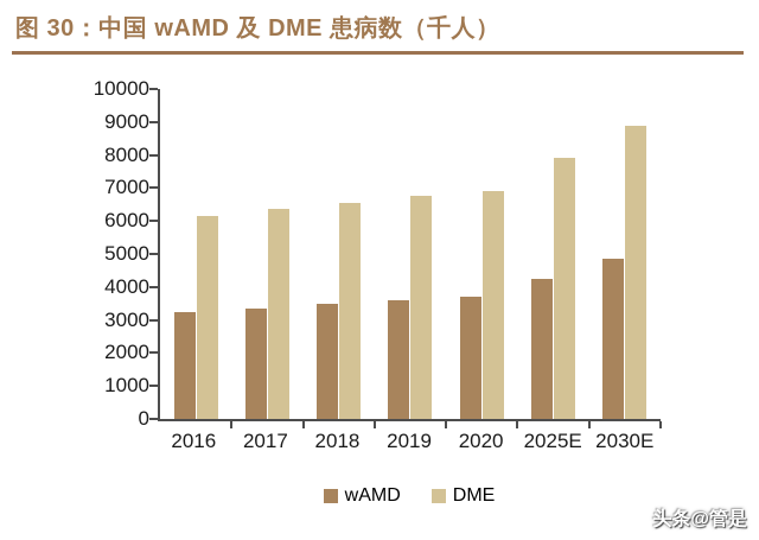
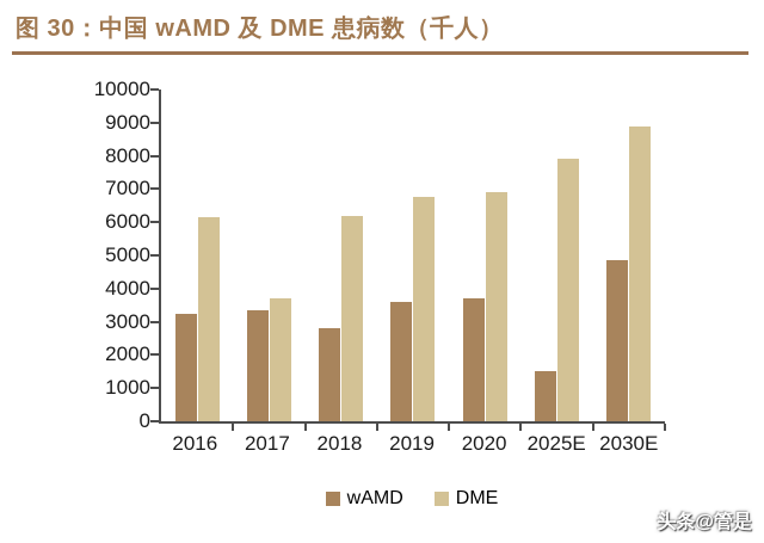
DME/2017: 6400 -> 3700
wAMD/2018: 3500 -> 2800
DME/2018: 6600 -> 6200
wAMD/2025E: 4200 -> 1500
